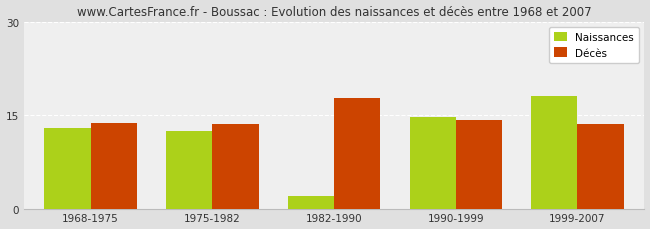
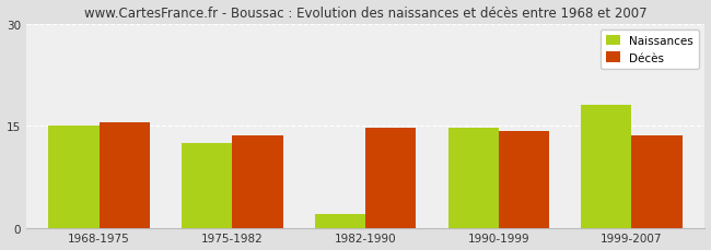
Naissances/1968-1975: 13.0 -> 15.0
Décès/1968-1975: 13.8 -> 15.5
Décès/1982-1990: 17.8 -> 14.7
